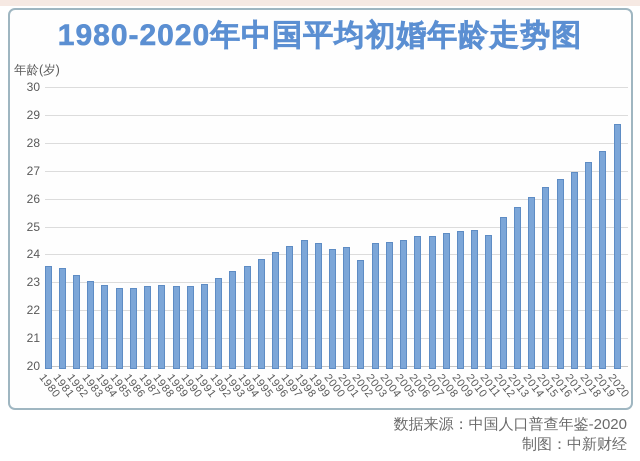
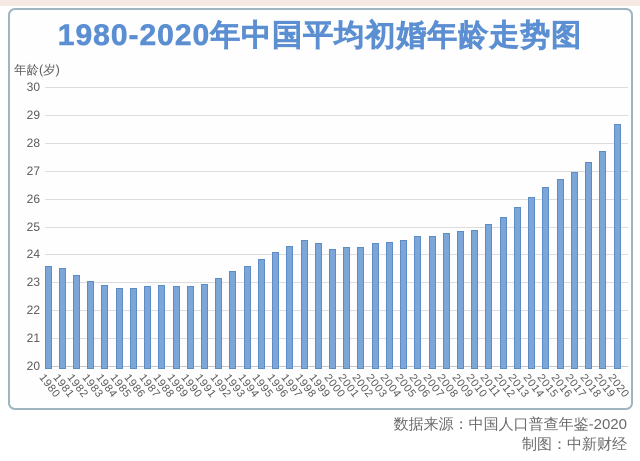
2002: 23.8 -> 24.2
2011: 24.7 -> 25.1
